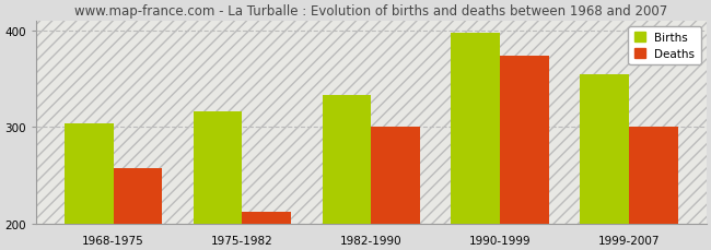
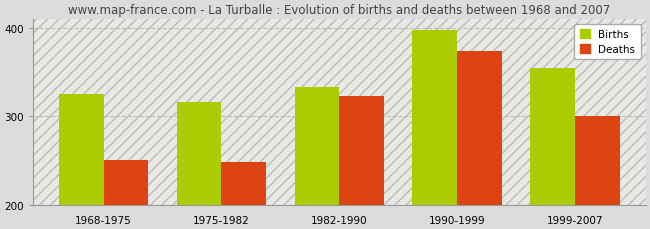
Births/1968-1975: 304 -> 325
Deaths/1968-1975: 258 -> 251
Deaths/1975-1982: 212 -> 249
Deaths/1982-1990: 300 -> 323
